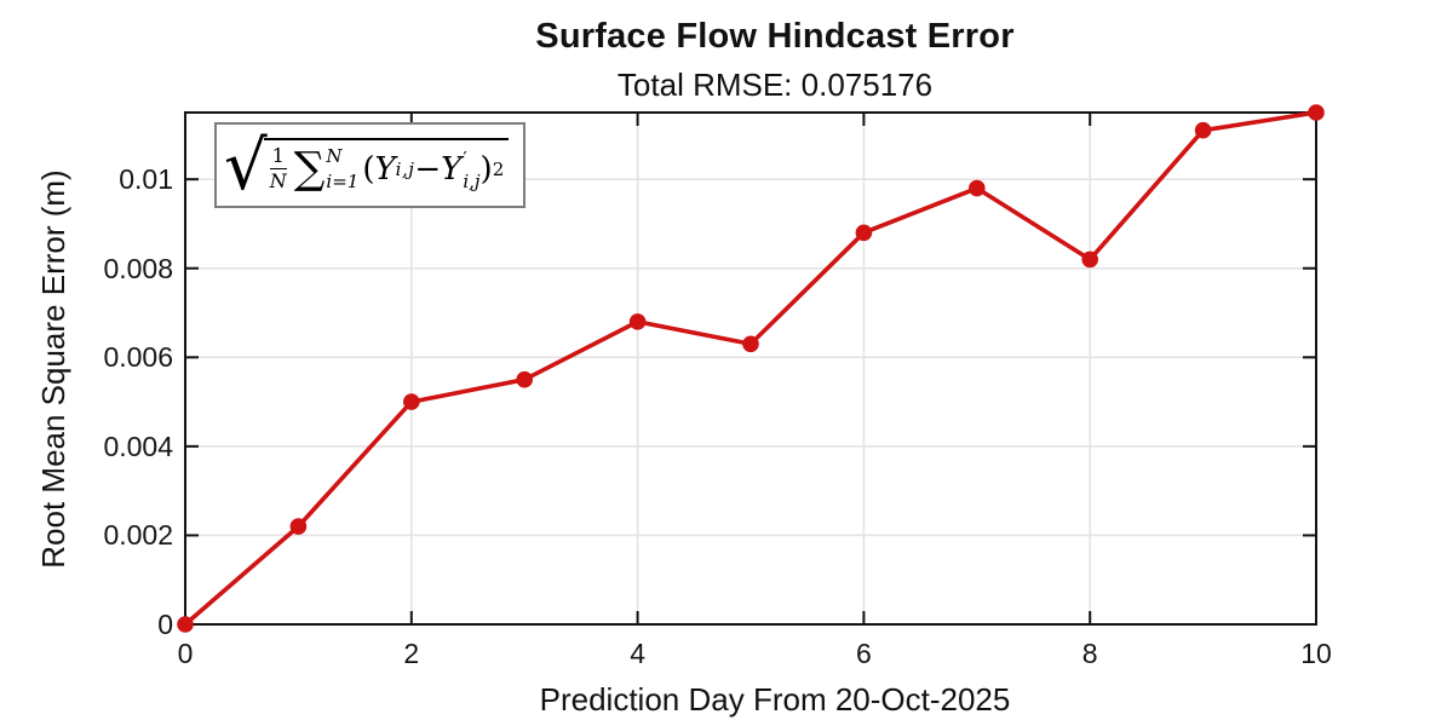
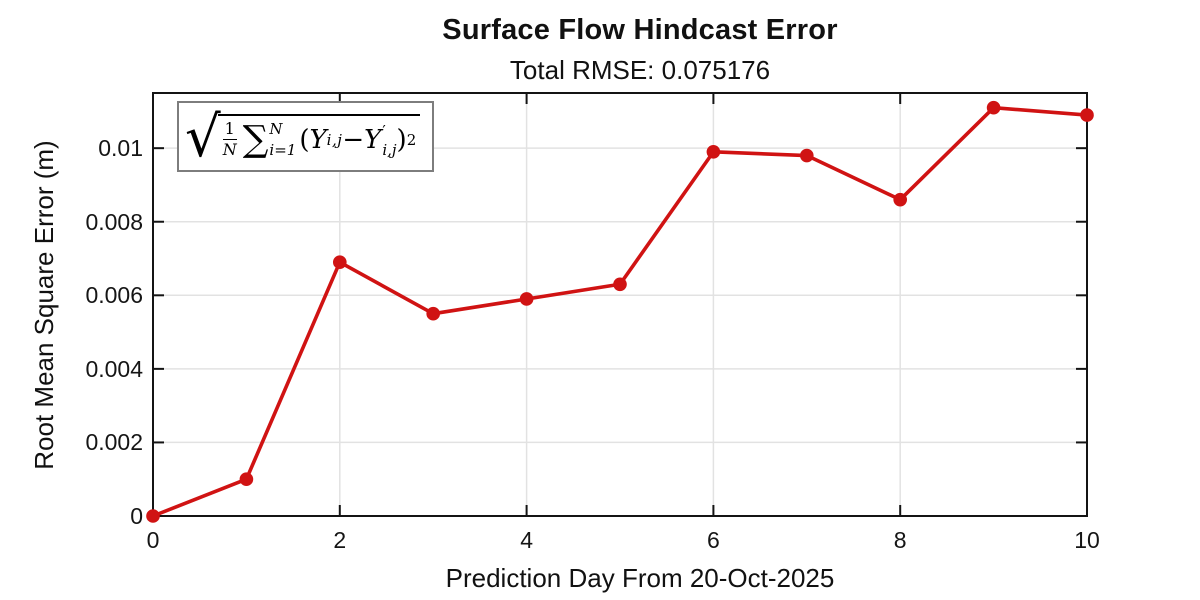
1: 0.0022 -> 0.0010
2: 0.0050 -> 0.0069
4: 0.0068 -> 0.0059
6: 0.0088 -> 0.0099
8: 0.0082 -> 0.0086
10: 0.0115 -> 0.0109
